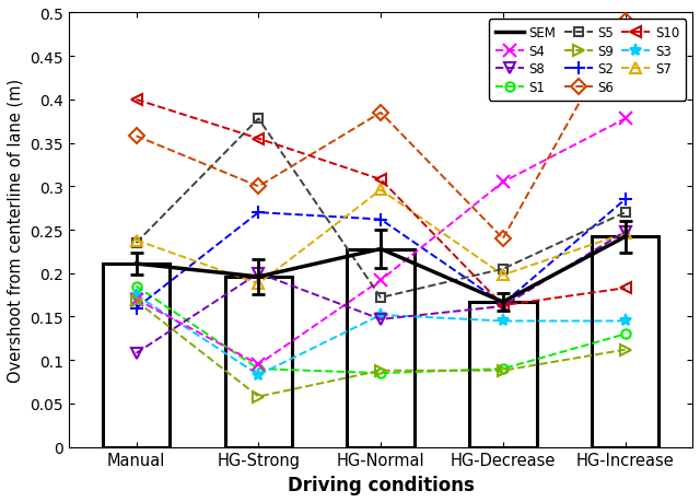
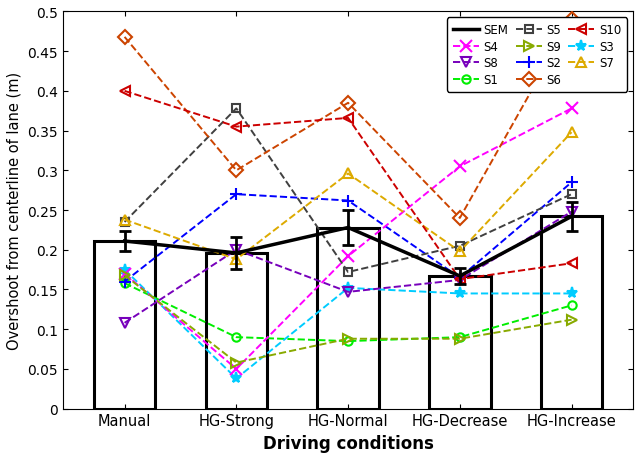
S1/Manual: 0.185 -> 0.158
S6/Manual: 0.358 -> 0.468
S3/HG-Strong: 0.083 -> 0.038
S4/HG-Strong: 0.095 -> 0.050
S10/HG-Normal: 0.308 -> 0.366
S7/HG-Increase: 0.246 -> 0.348
